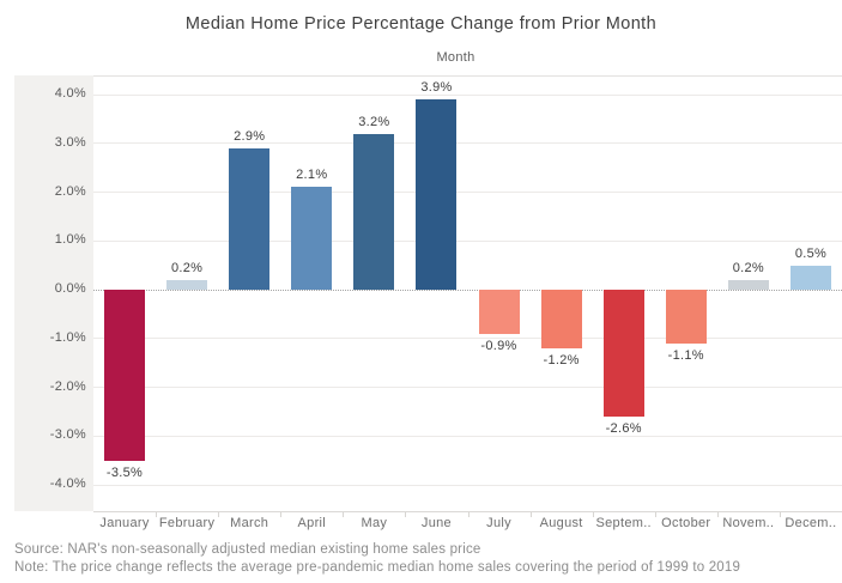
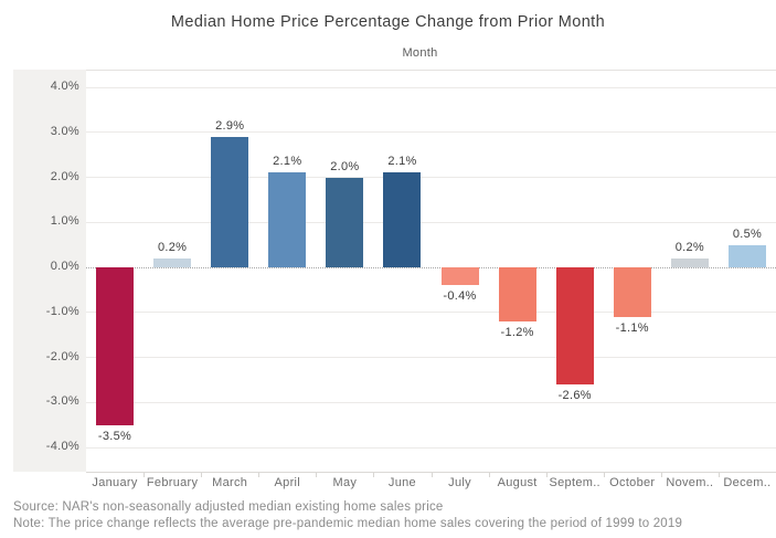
May: 3.2% -> 2.0%
June: 3.9% -> 2.1%
July: -0.9% -> -0.4%
